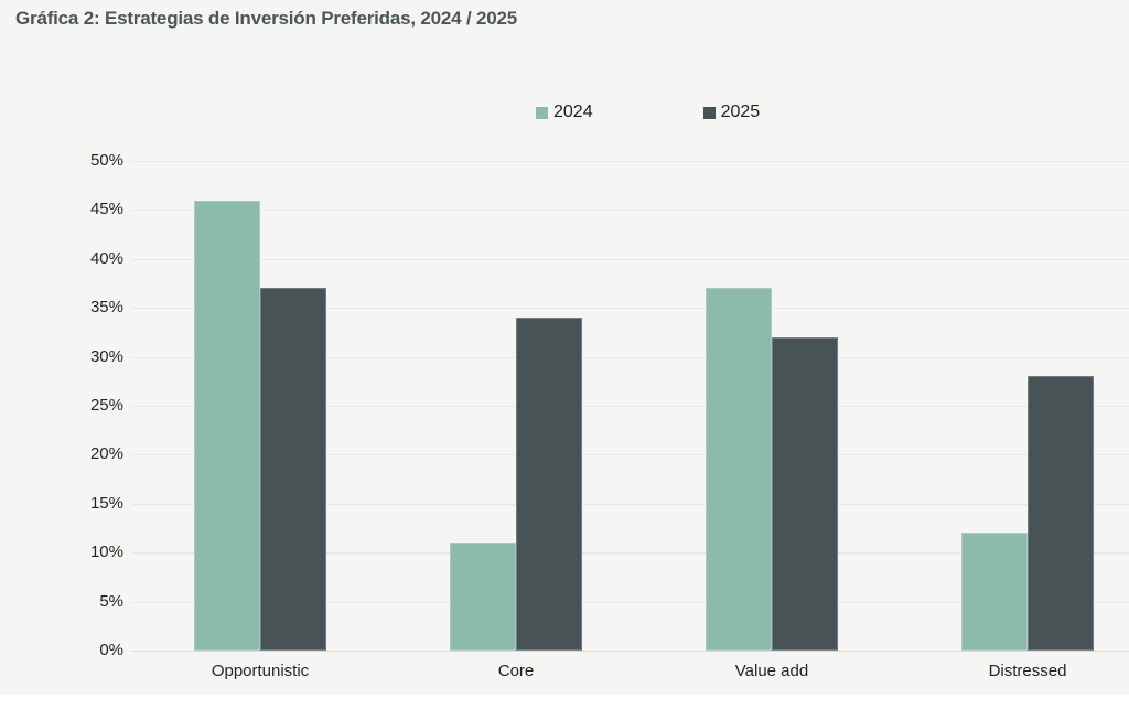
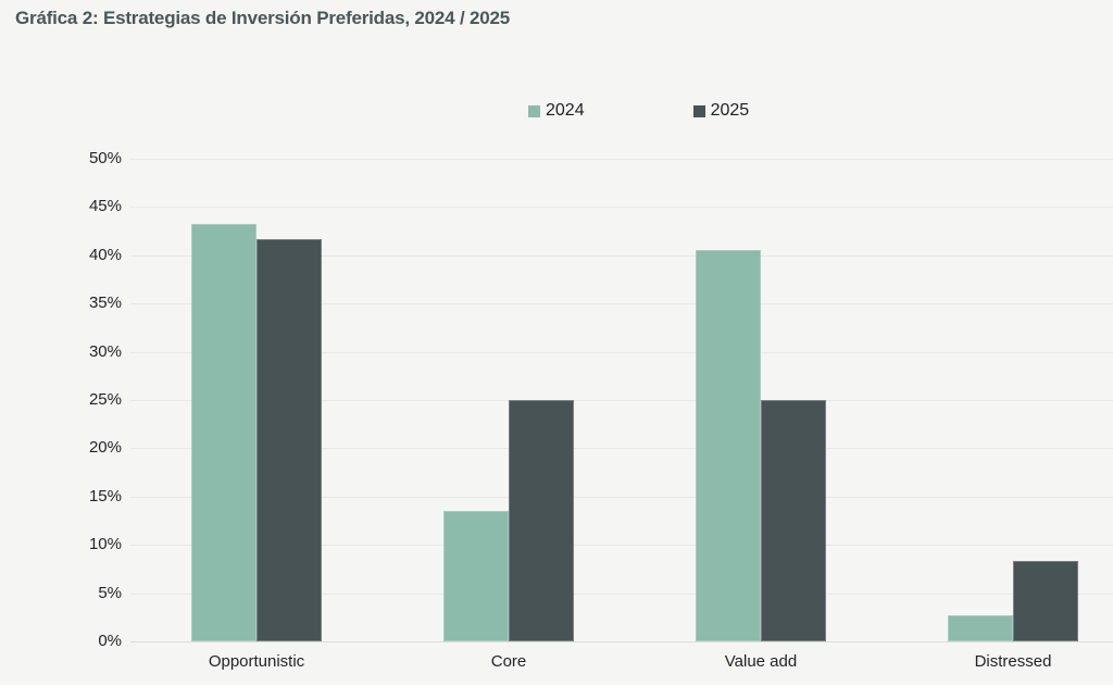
2024/Opportunistic: 46% -> 43%
2025/Opportunistic: 37% -> 42%
2024/Core: 11% -> 14%
2025/Core: 34% -> 25%
2024/Value add: 37% -> 40%
2025/Value add: 32% -> 25%
2024/Distressed: 12% -> 3%
2025/Distressed: 28% -> 8%
